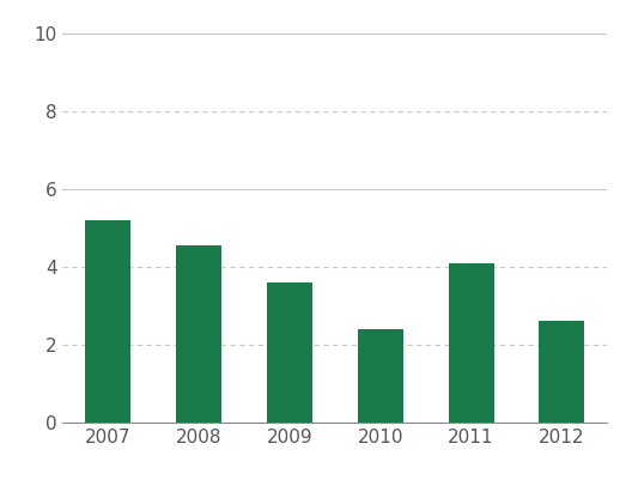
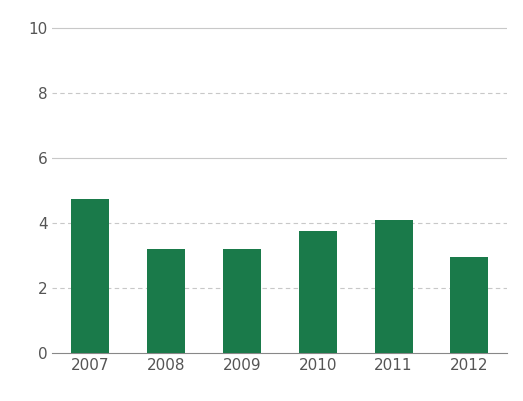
2007: 5.20 -> 4.75
2008: 4.55 -> 3.20
2009: 3.60 -> 3.20
2010: 2.40 -> 3.75
2012: 2.60 -> 2.95
